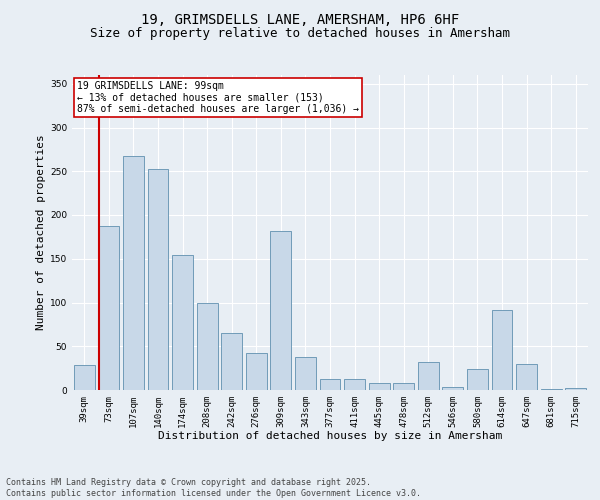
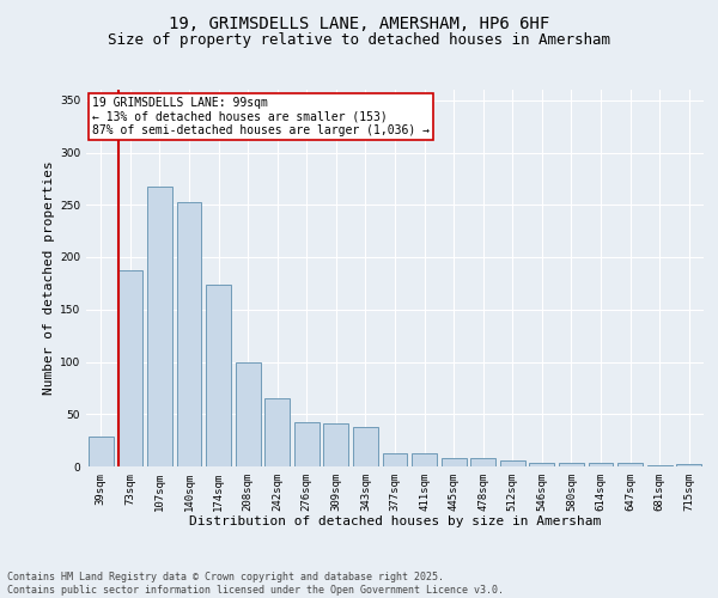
174sqm: 154 -> 174
309sqm: 182 -> 41
512sqm: 32 -> 6
580sqm: 24 -> 3
614sqm: 92 -> 4
647sqm: 30 -> 3
